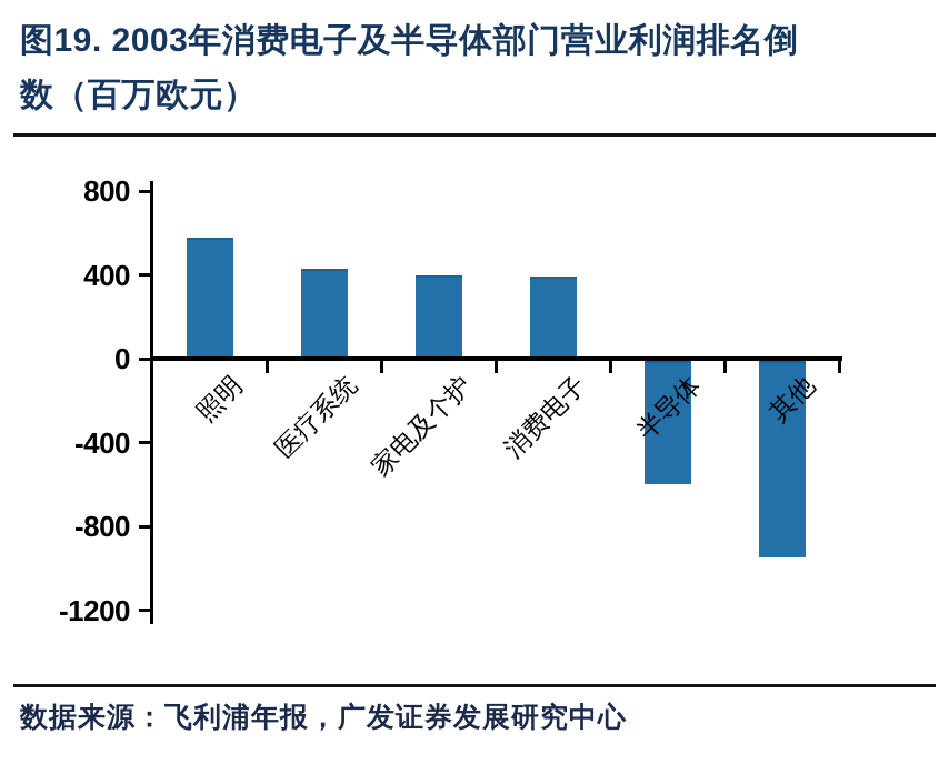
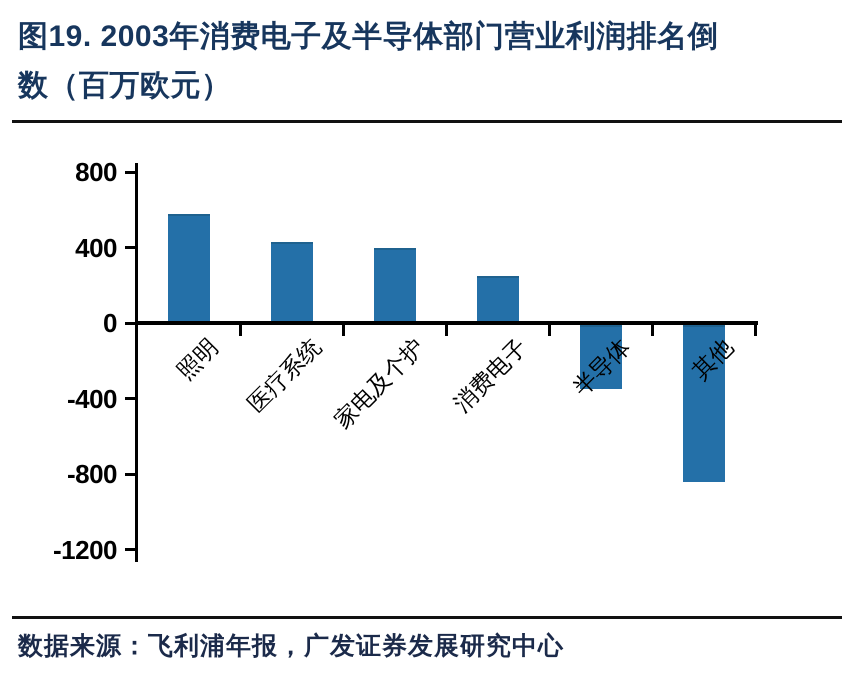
消费电子: 390 -> 250
半导体: -590 -> -340
其他: -940 -> -830
